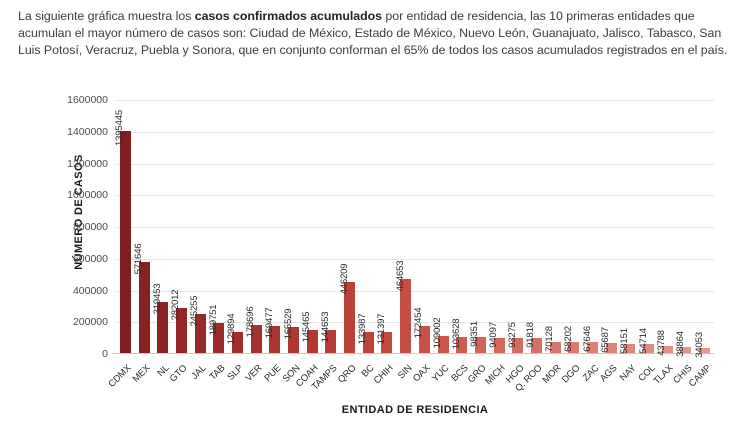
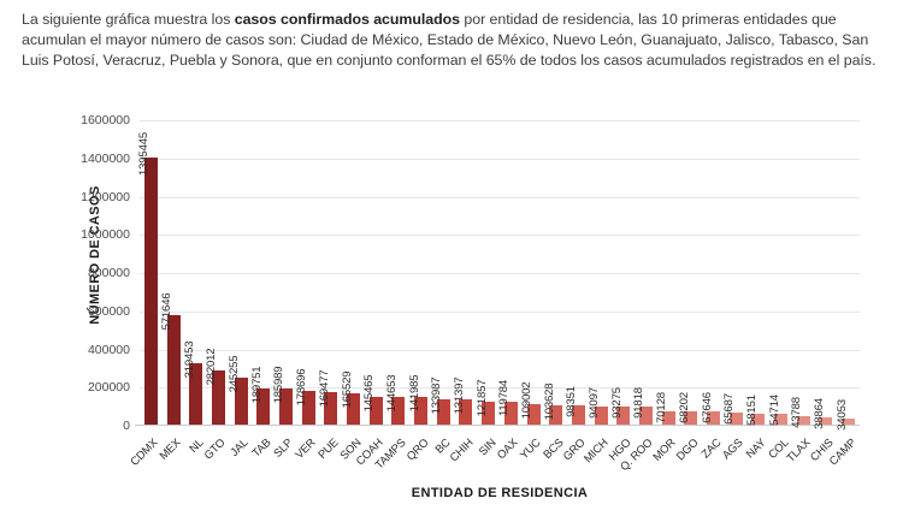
SLP: 129894 -> 185989
QRO: 446209 -> 141985
SIN: 464653 -> 121857
OAX: 172454 -> 119784
